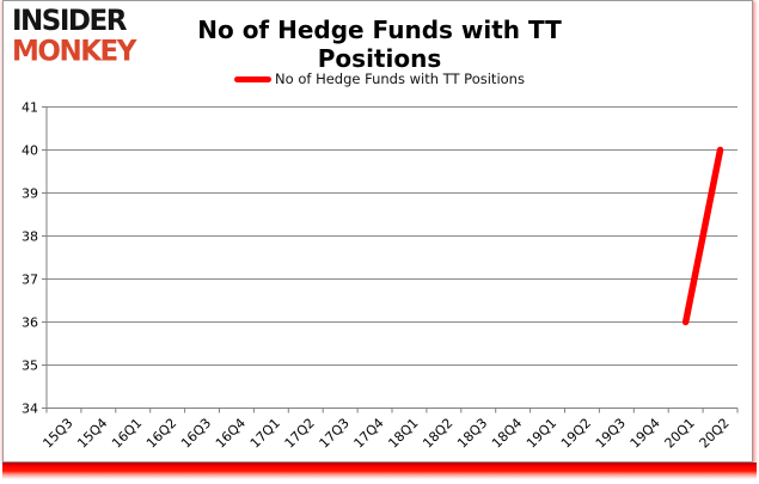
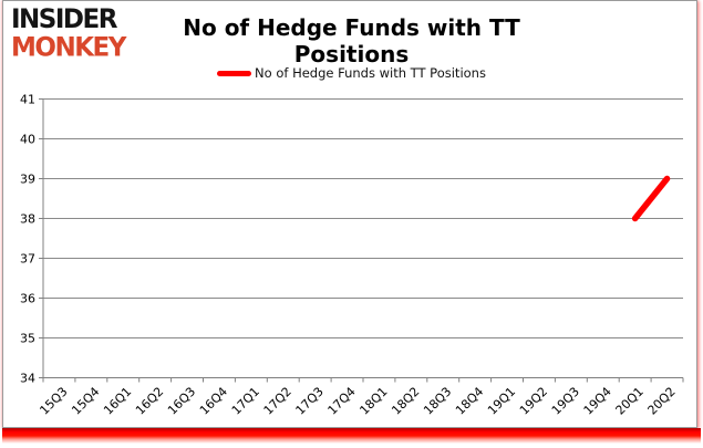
20Q1: 36 -> 38
20Q2: 40 -> 39
